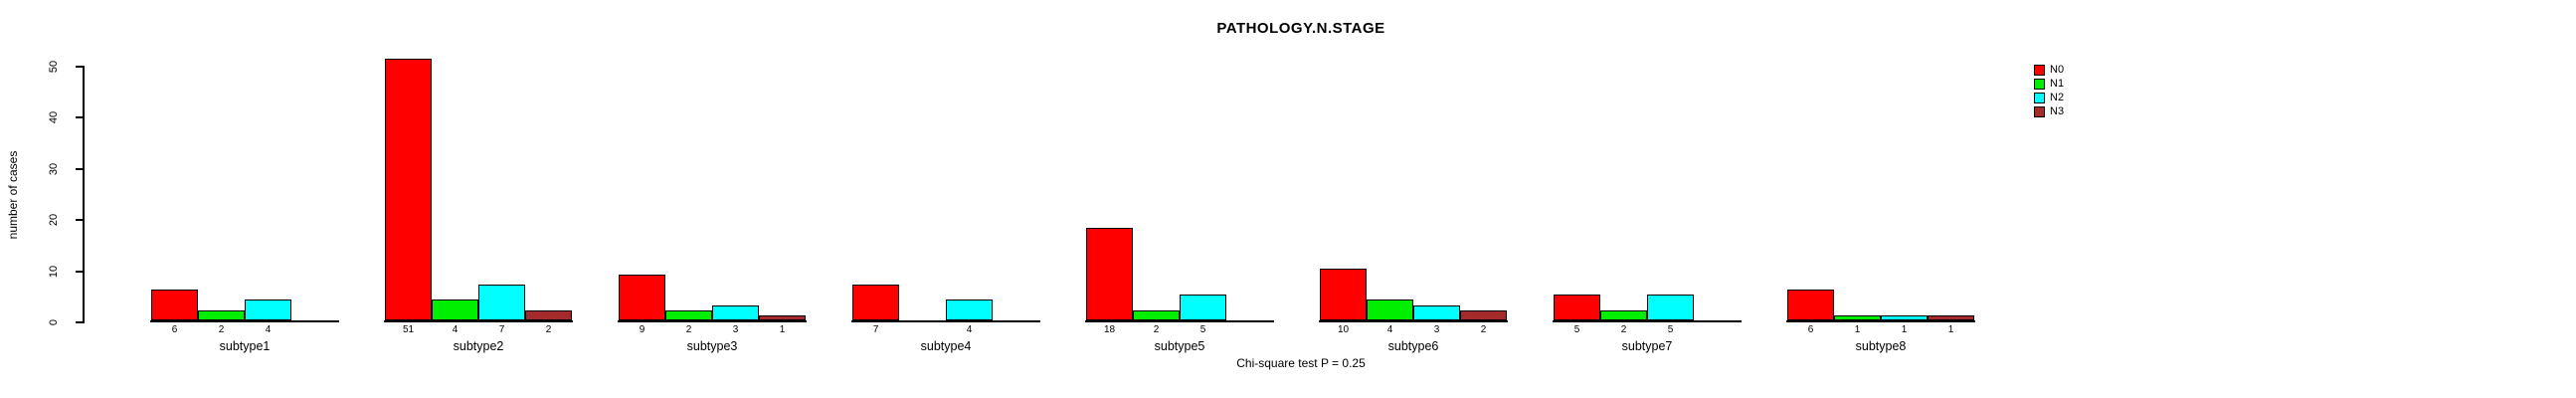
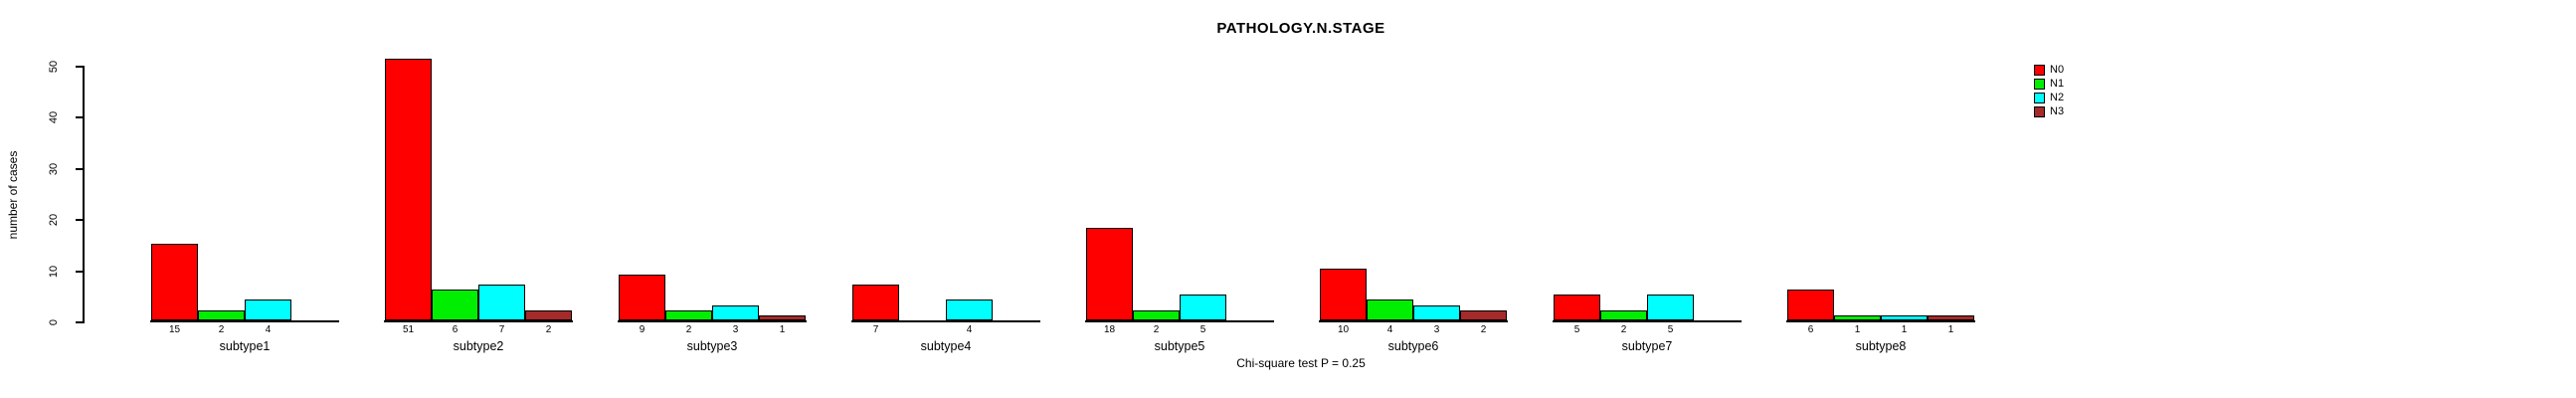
N0/subtype1: 6 -> 15
N1/subtype2: 4 -> 6
